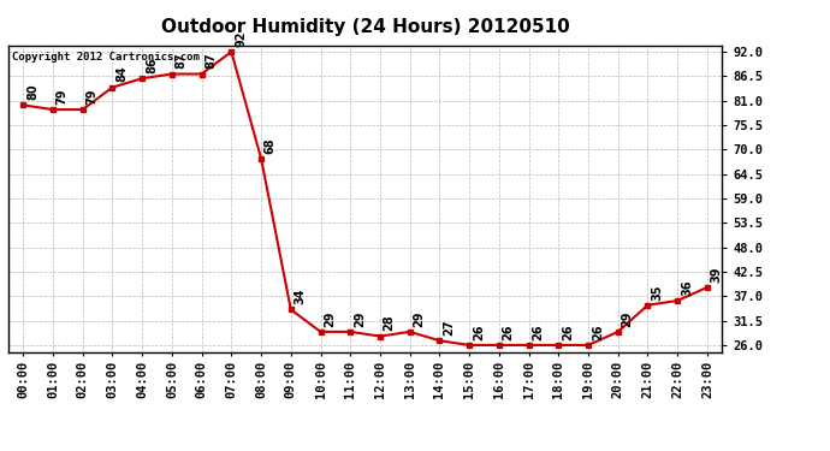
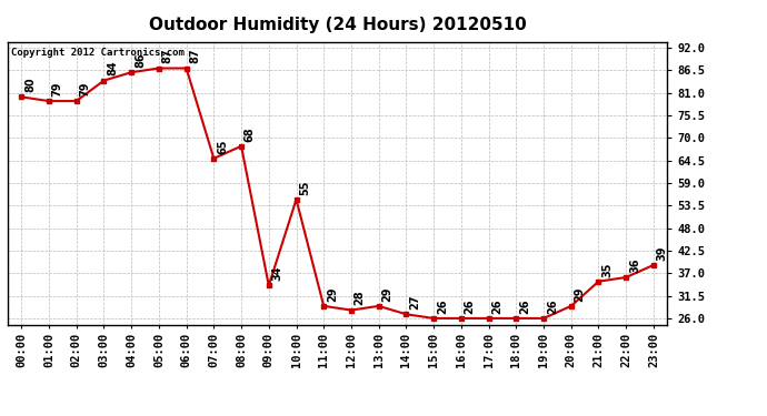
07:00: 92 -> 65
10:00: 29 -> 55
